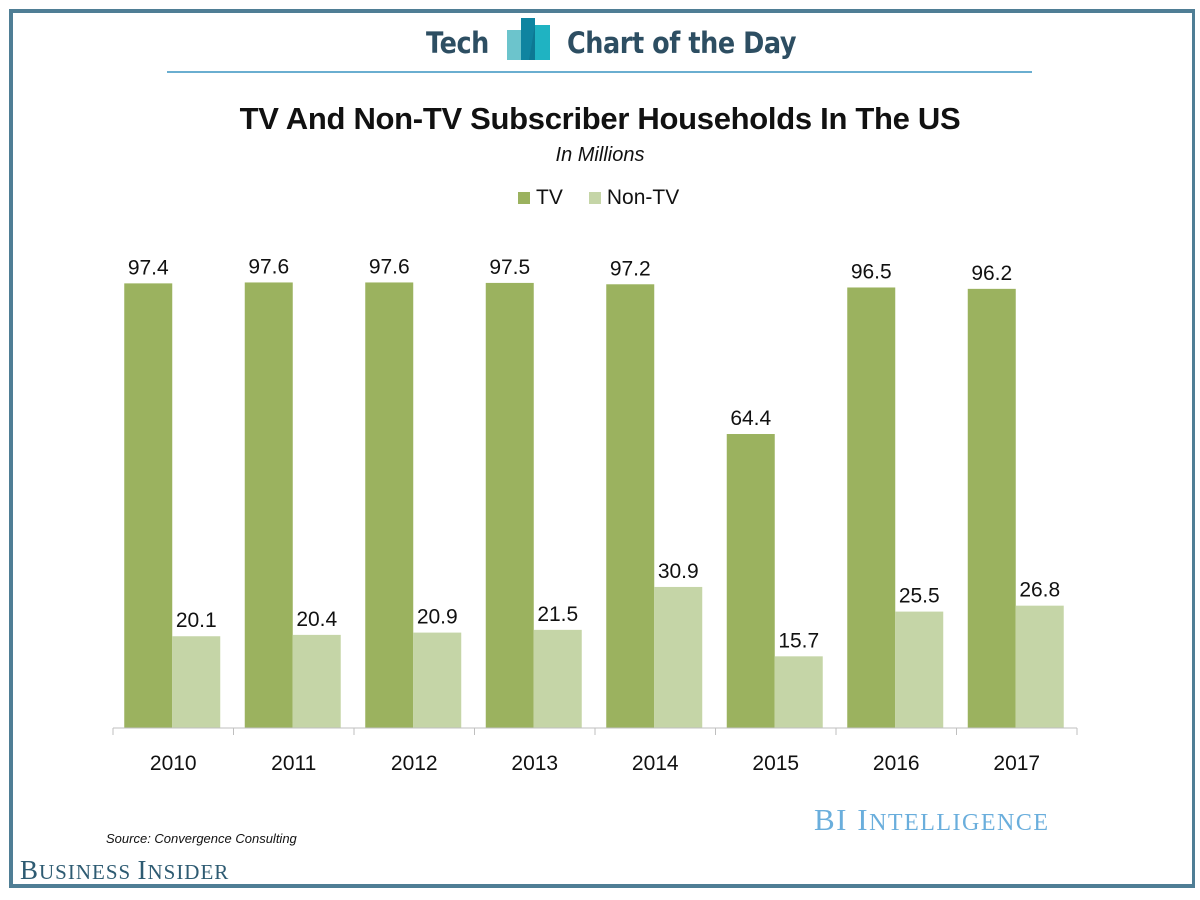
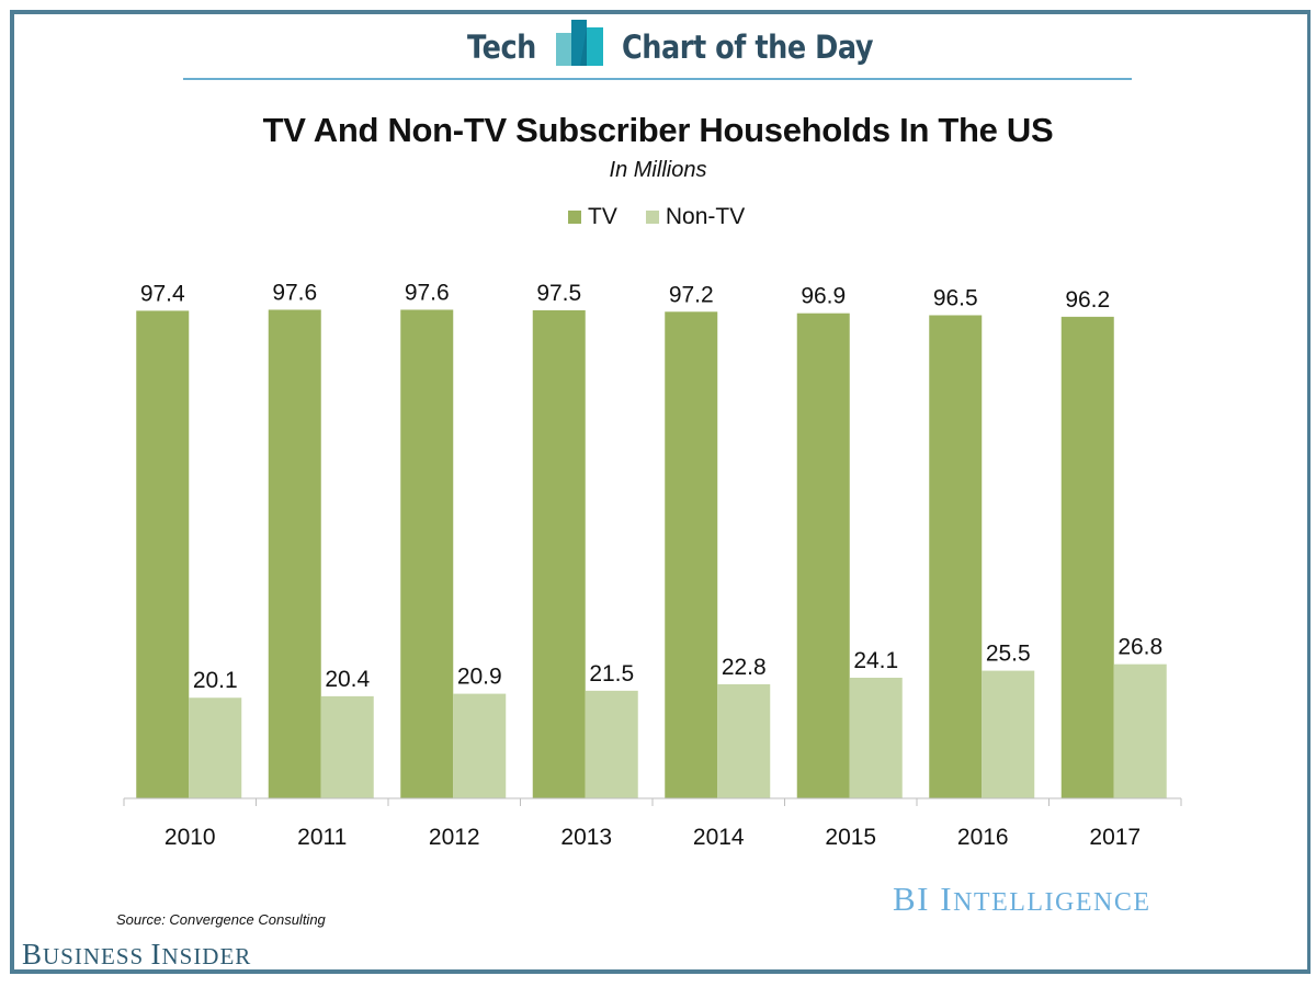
Non-TV/2014: 30.9 -> 22.8
TV/2015: 64.4 -> 96.9
Non-TV/2015: 15.7 -> 24.1
